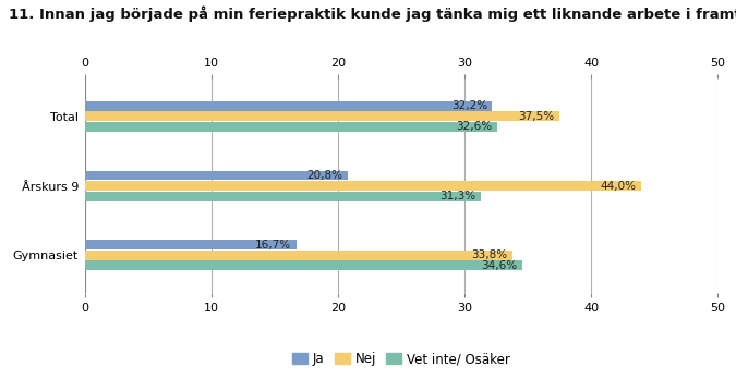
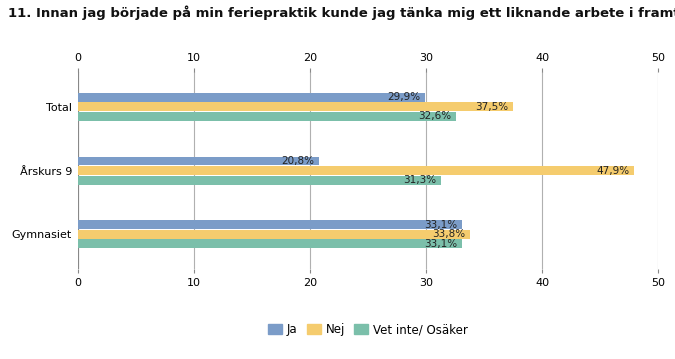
Ja/Total: 32,2% -> 29,9%
Nej/Årskurs 9: 44,0% -> 47,9%
Ja/Gymnasiet: 16,7% -> 33,1%
Vet inte/ Osäker/Gymnasiet: 34,6% -> 33,1%
